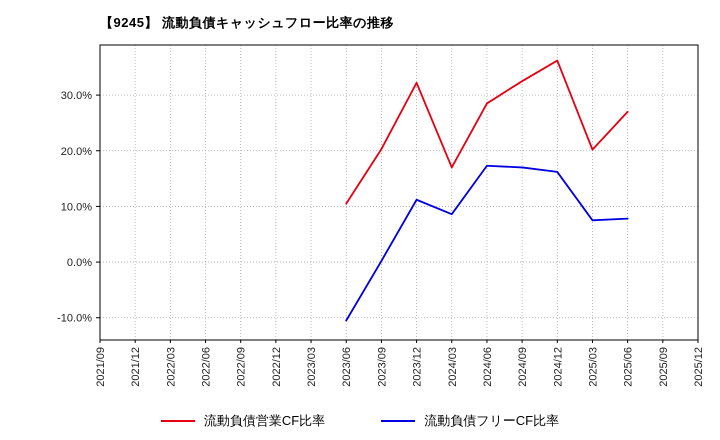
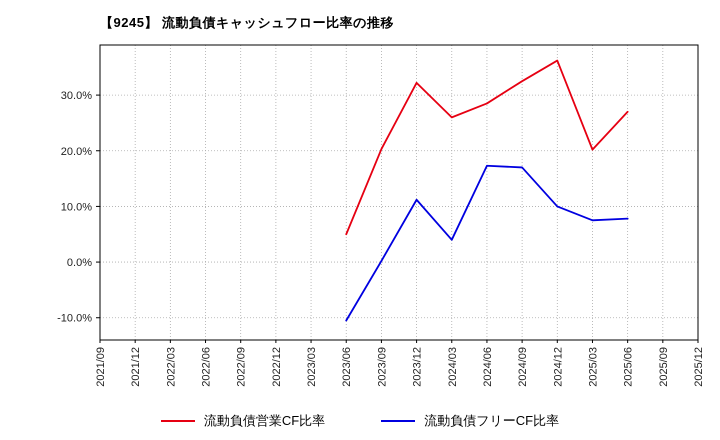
流動負債営業CF比率/2023/06: 10% -> 5%
流動負債営業CF比率/2024/03: 17% -> 26%
流動負債フリーCF比率/2024/03: 9% -> 4%
流動負債フリーCF比率/2024/12: 16% -> 10%
